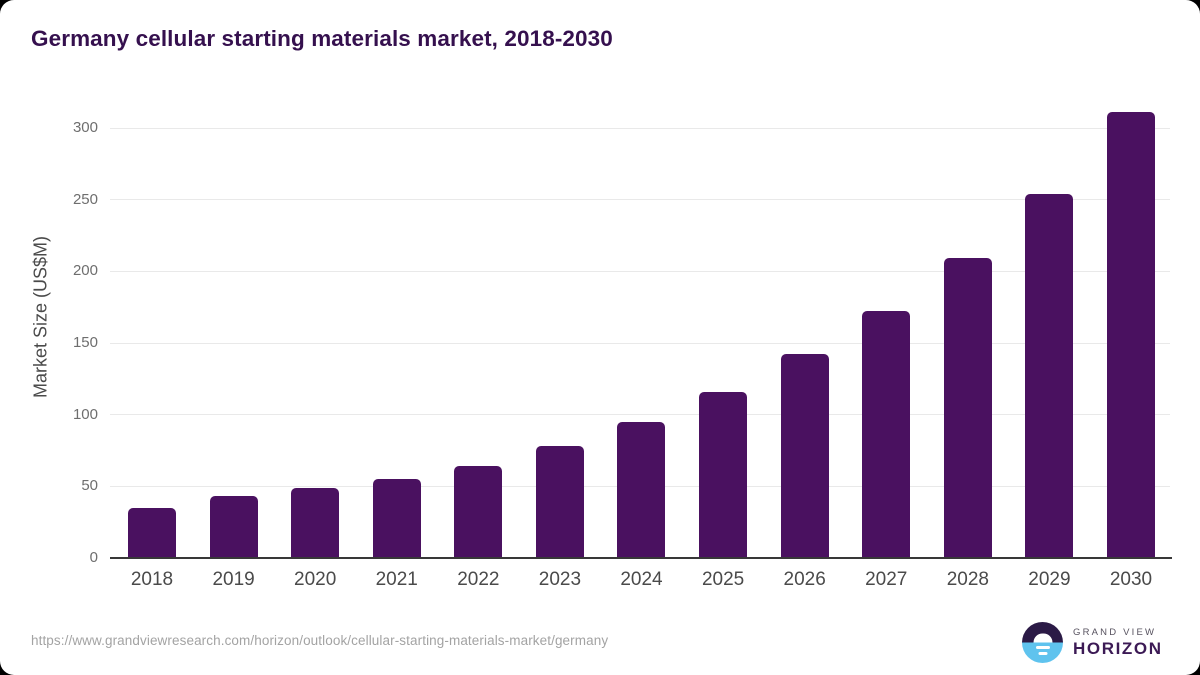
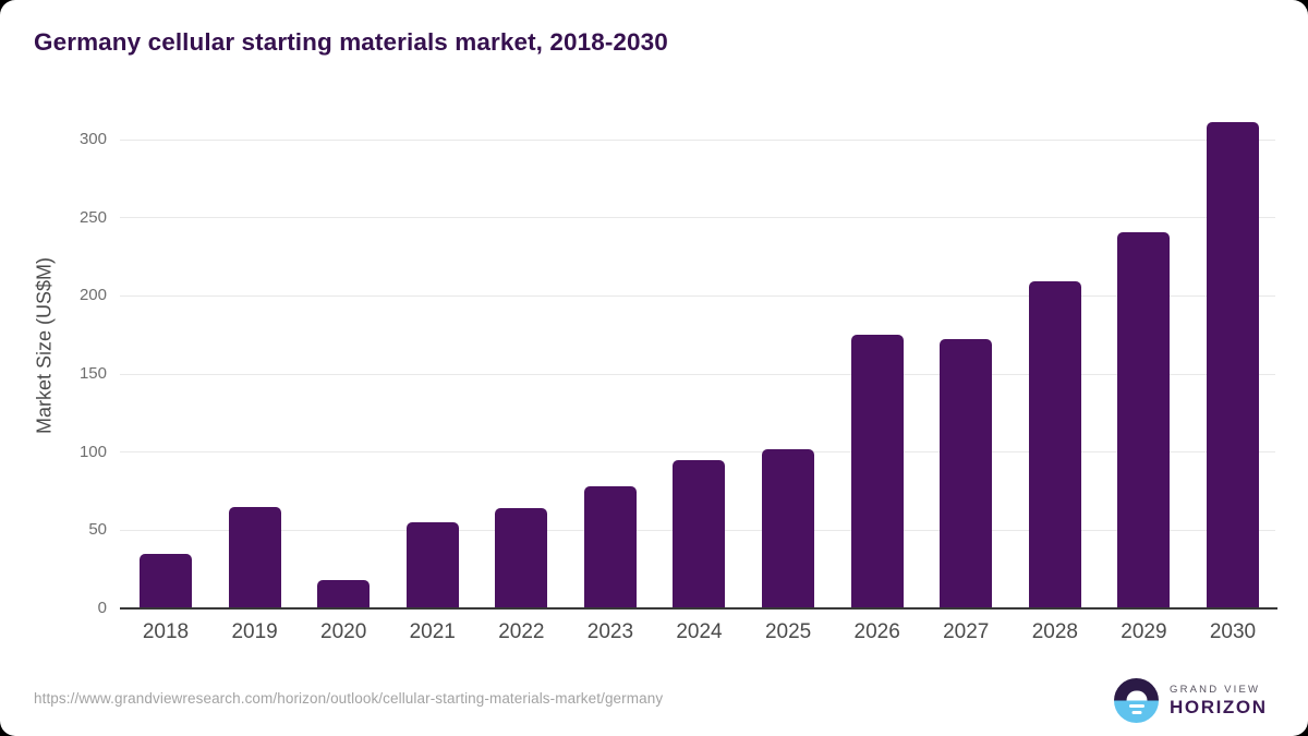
2019: 43 -> 65
2020: 49 -> 18
2025: 116 -> 102
2026: 142 -> 175
2029: 254 -> 241
